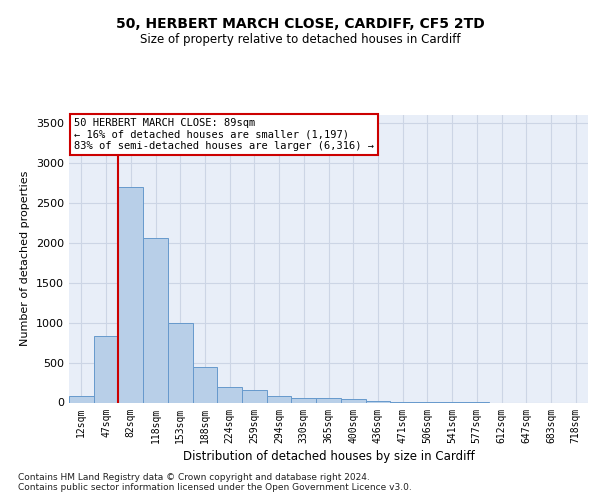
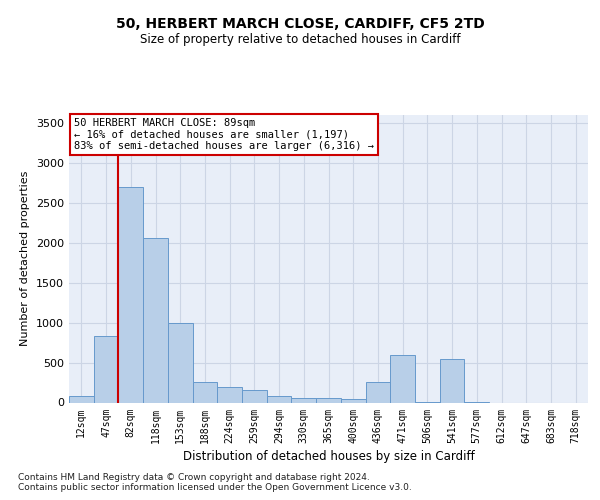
188sqm: 450 -> 260
436sqm: 20 -> 260
471sqm: 0 -> 600
541sqm: 0 -> 540
